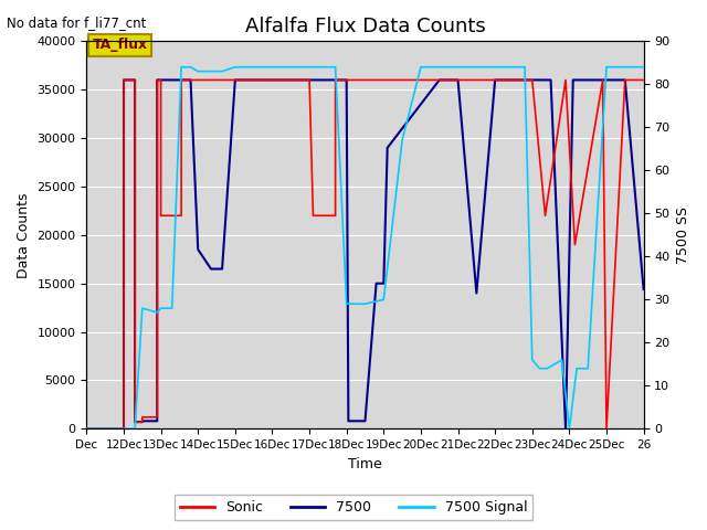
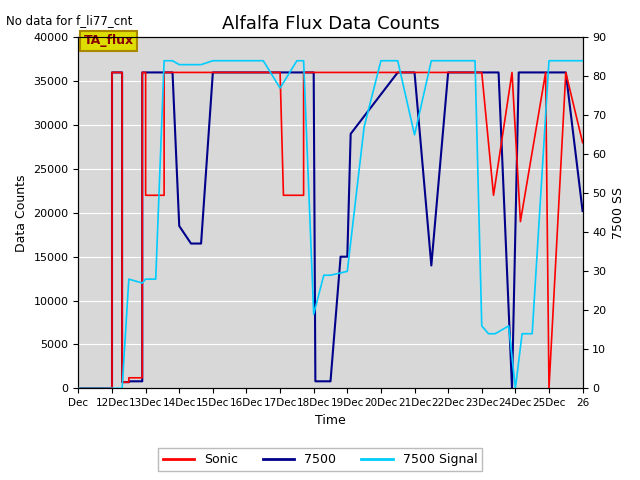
7500 Signal/17Dec: 84 -> 77
7500 Signal/18Dec: 29 -> 19
7500 Signal/21Dec: 84 -> 65
Sonic/26: 36000 -> 28000
7500/26: 14400 -> 20200
